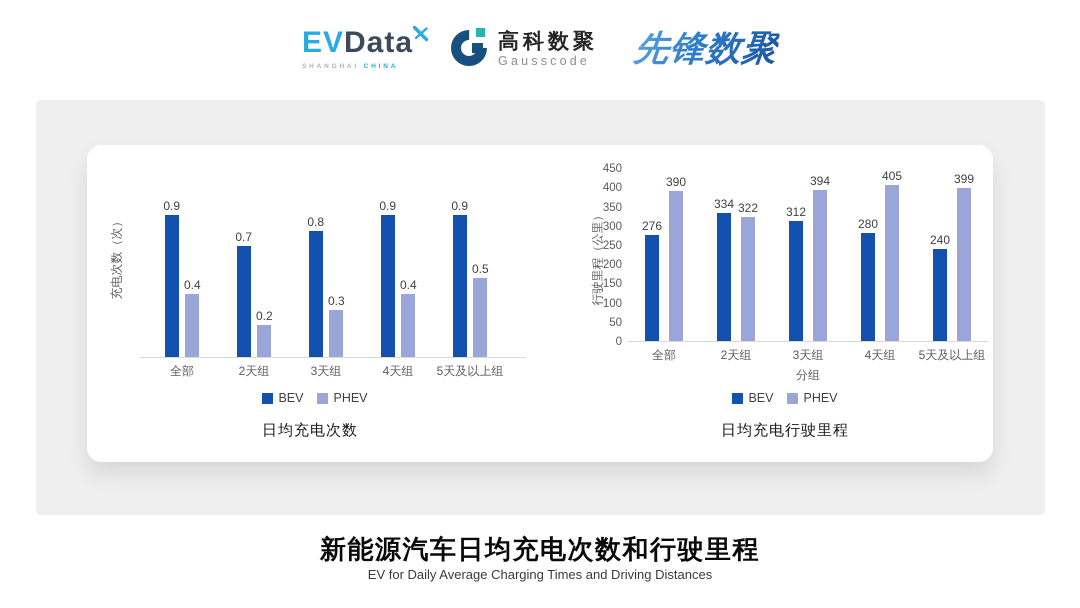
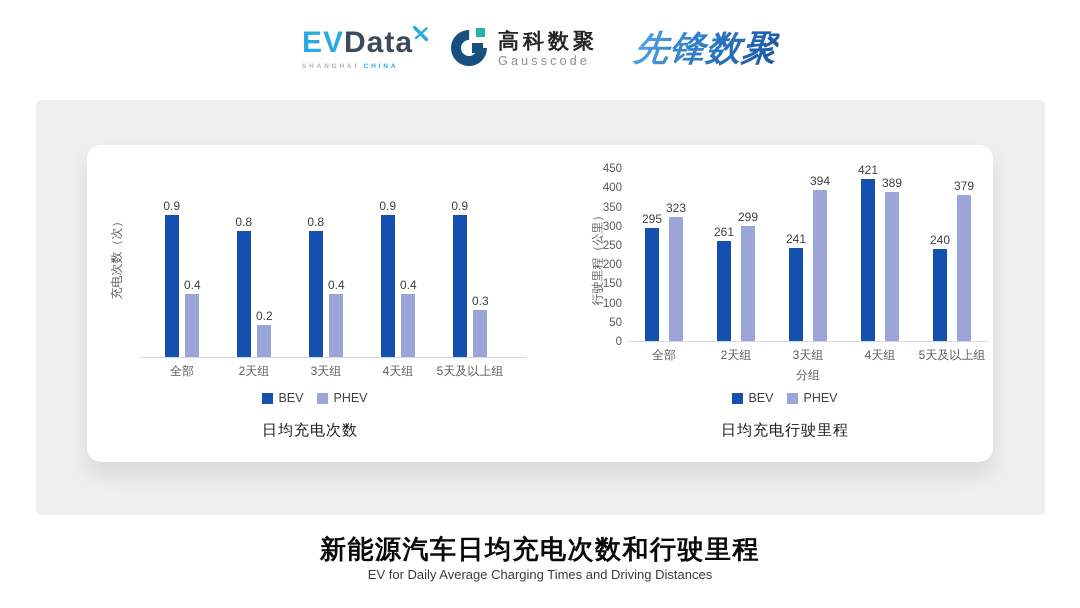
日均充电次数/BEV/2天组: 0.7 -> 0.8
日均充电次数/PHEV/3天组: 0.3 -> 0.4
日均充电次数/PHEV/5天及以上组: 0.5 -> 0.3
日均充电行驶里程/BEV/全部: 276 -> 295
日均充电行驶里程/PHEV/全部: 390 -> 323
日均充电行驶里程/BEV/2天组: 334 -> 261
日均充电行驶里程/PHEV/2天组: 322 -> 299
日均充电行驶里程/BEV/3天组: 312 -> 241
日均充电行驶里程/BEV/4天组: 280 -> 421
日均充电行驶里程/PHEV/4天组: 405 -> 389
日均充电行驶里程/PHEV/5天及以上组: 399 -> 379
